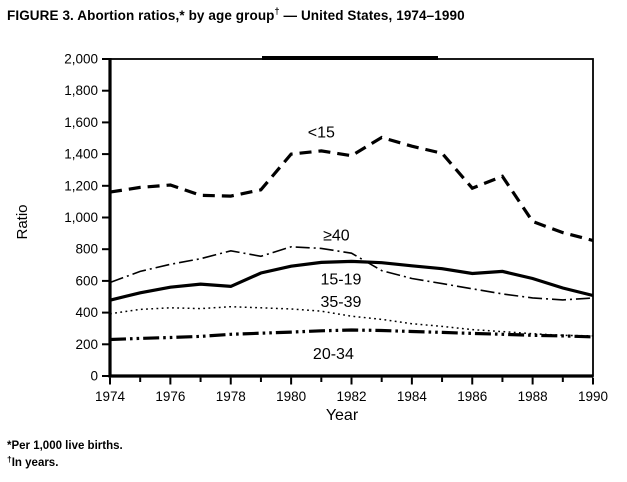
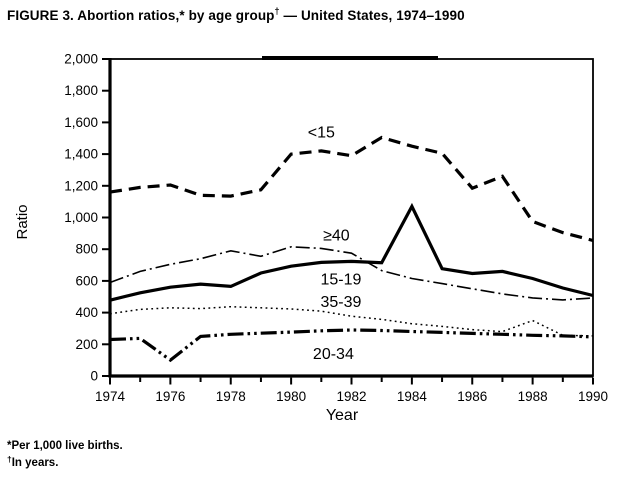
20-34/1976: 240 -> 100
15-19/1984: 700 -> 1070
35-39/1988: 270 -> 350
